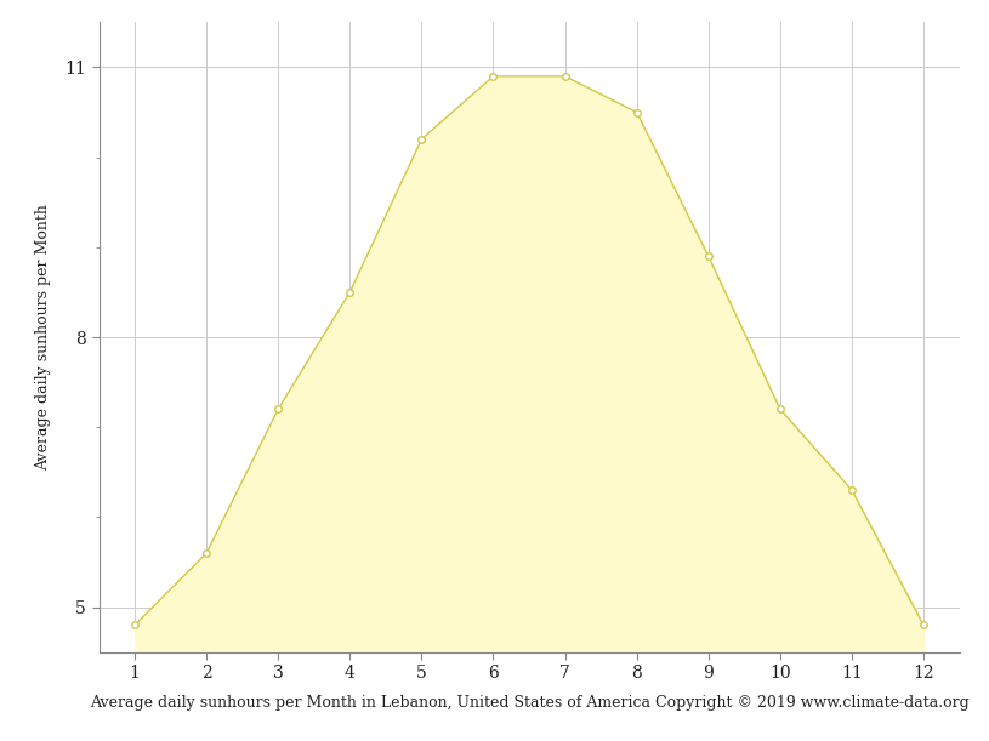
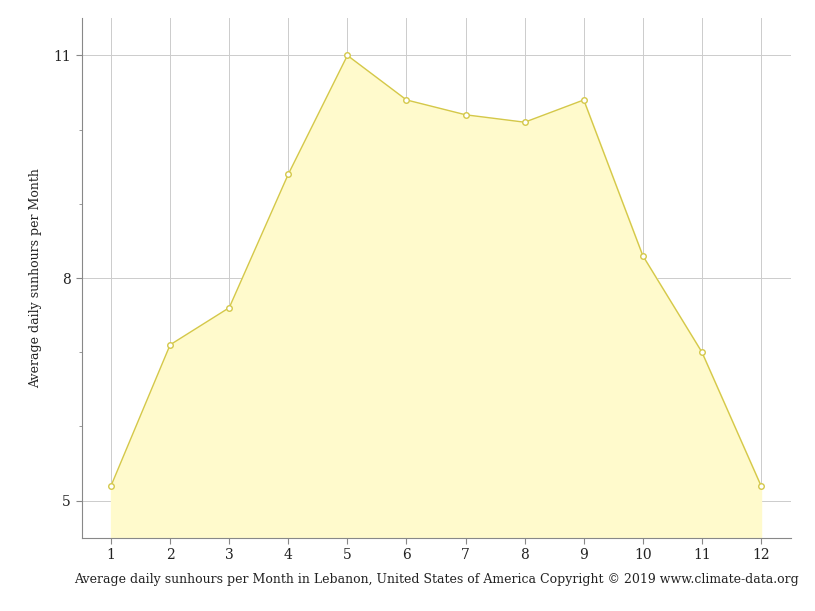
1: 4.8 -> 5.2
2: 5.6 -> 7.1
3: 7.2 -> 7.6
4: 8.5 -> 9.4
5: 10.2 -> 11.0
6: 10.9 -> 10.4
7: 10.9 -> 10.2
8: 10.5 -> 10.1
9: 8.9 -> 10.4
10: 7.2 -> 8.3
11: 6.3 -> 7.0
12: 4.8 -> 5.2
